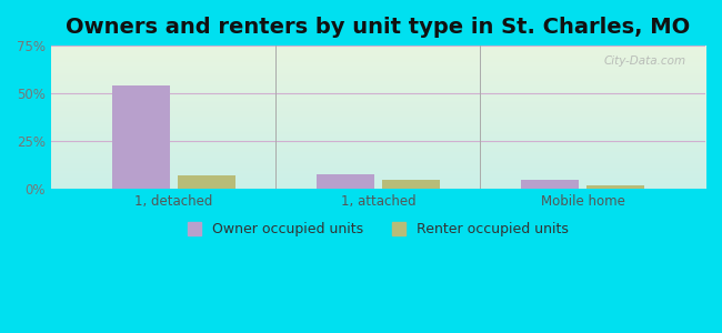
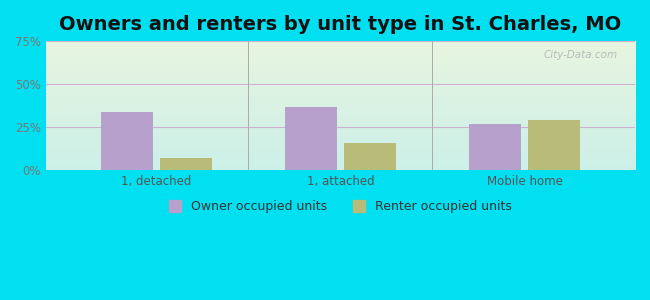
Owner occupied units/1, detached: 54% -> 34%
Owner occupied units/1, attached: 8% -> 37%
Renter occupied units/1, attached: 4% -> 16%
Owner occupied units/Mobile home: 4% -> 27%
Renter occupied units/Mobile home: 2% -> 29%
